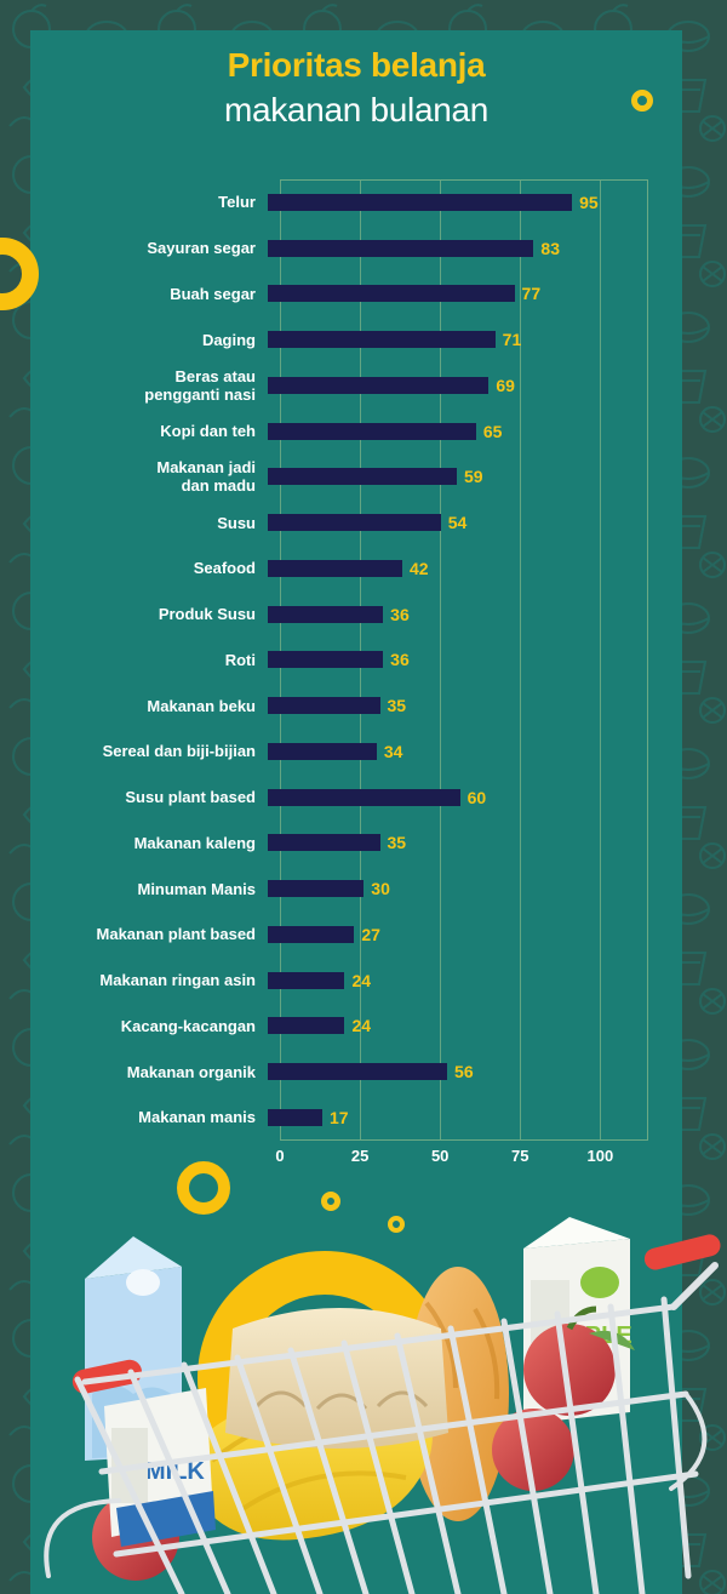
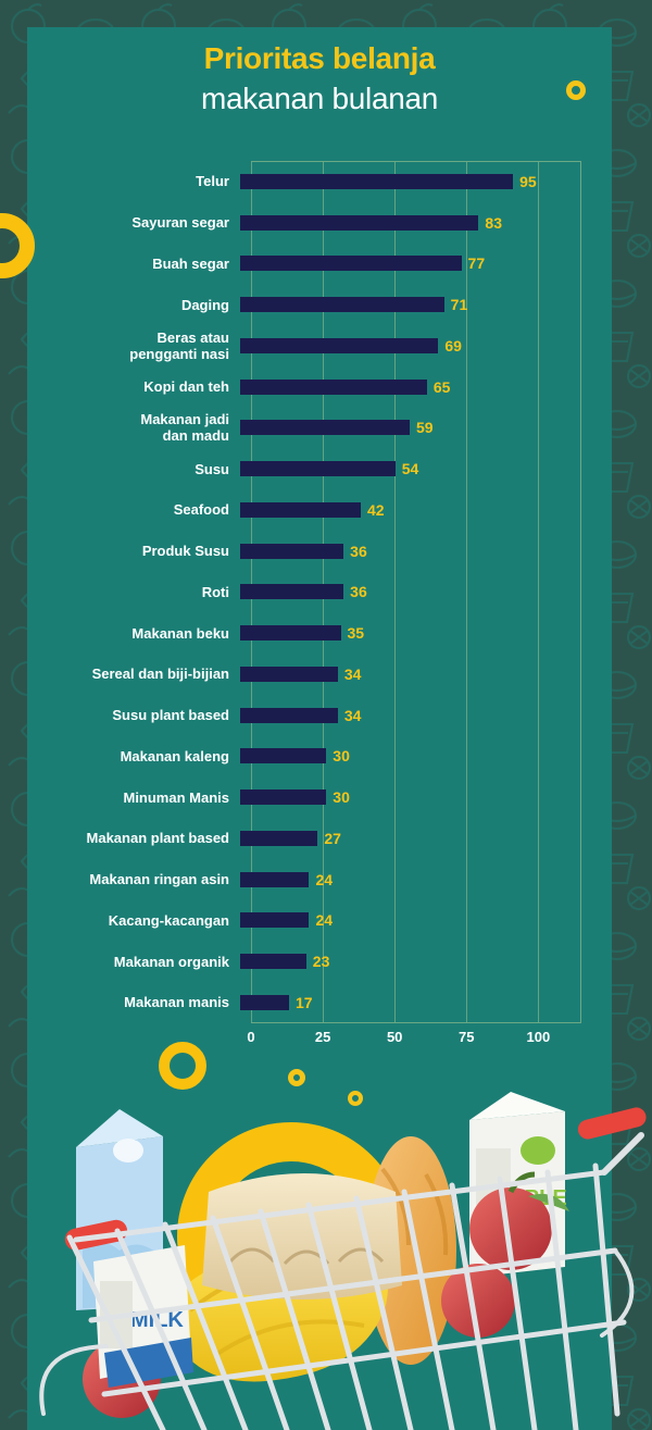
Susu plant based: 60 -> 34
Makanan kaleng: 35 -> 30
Makanan organik: 56 -> 23
